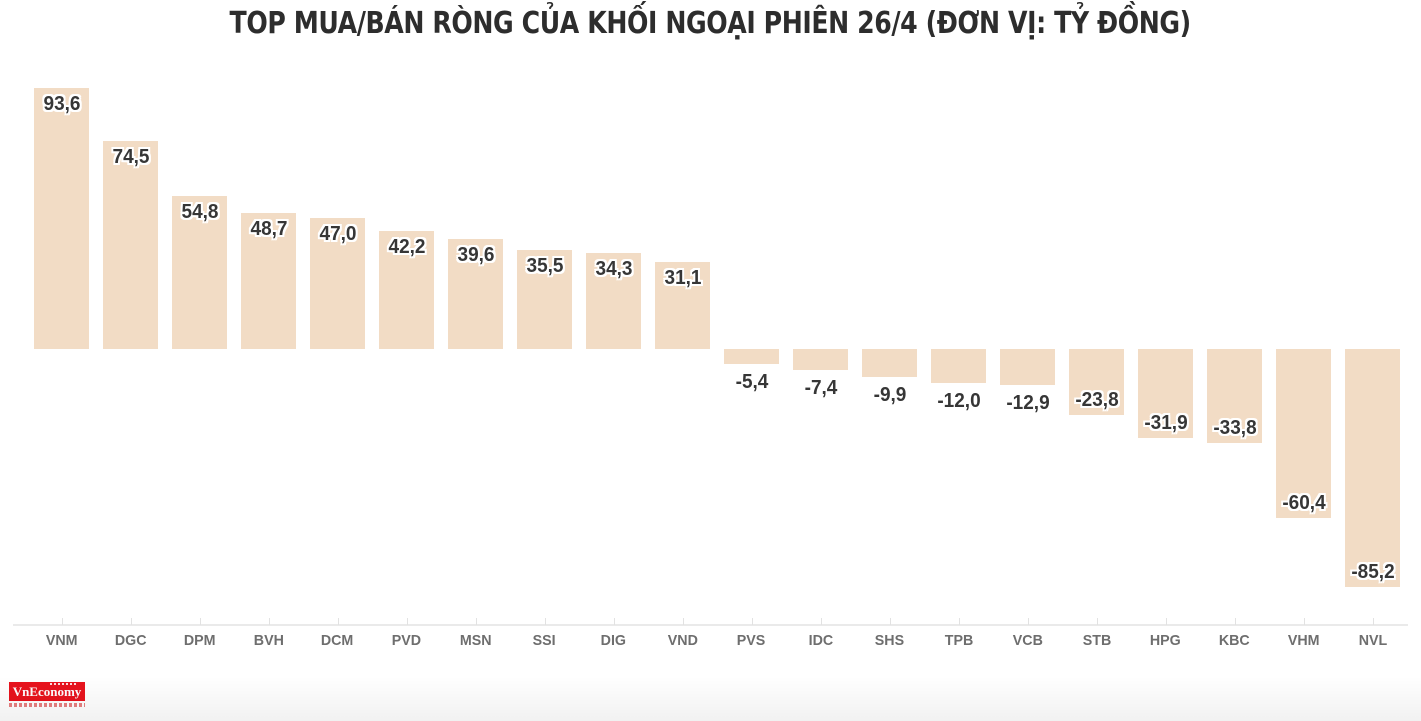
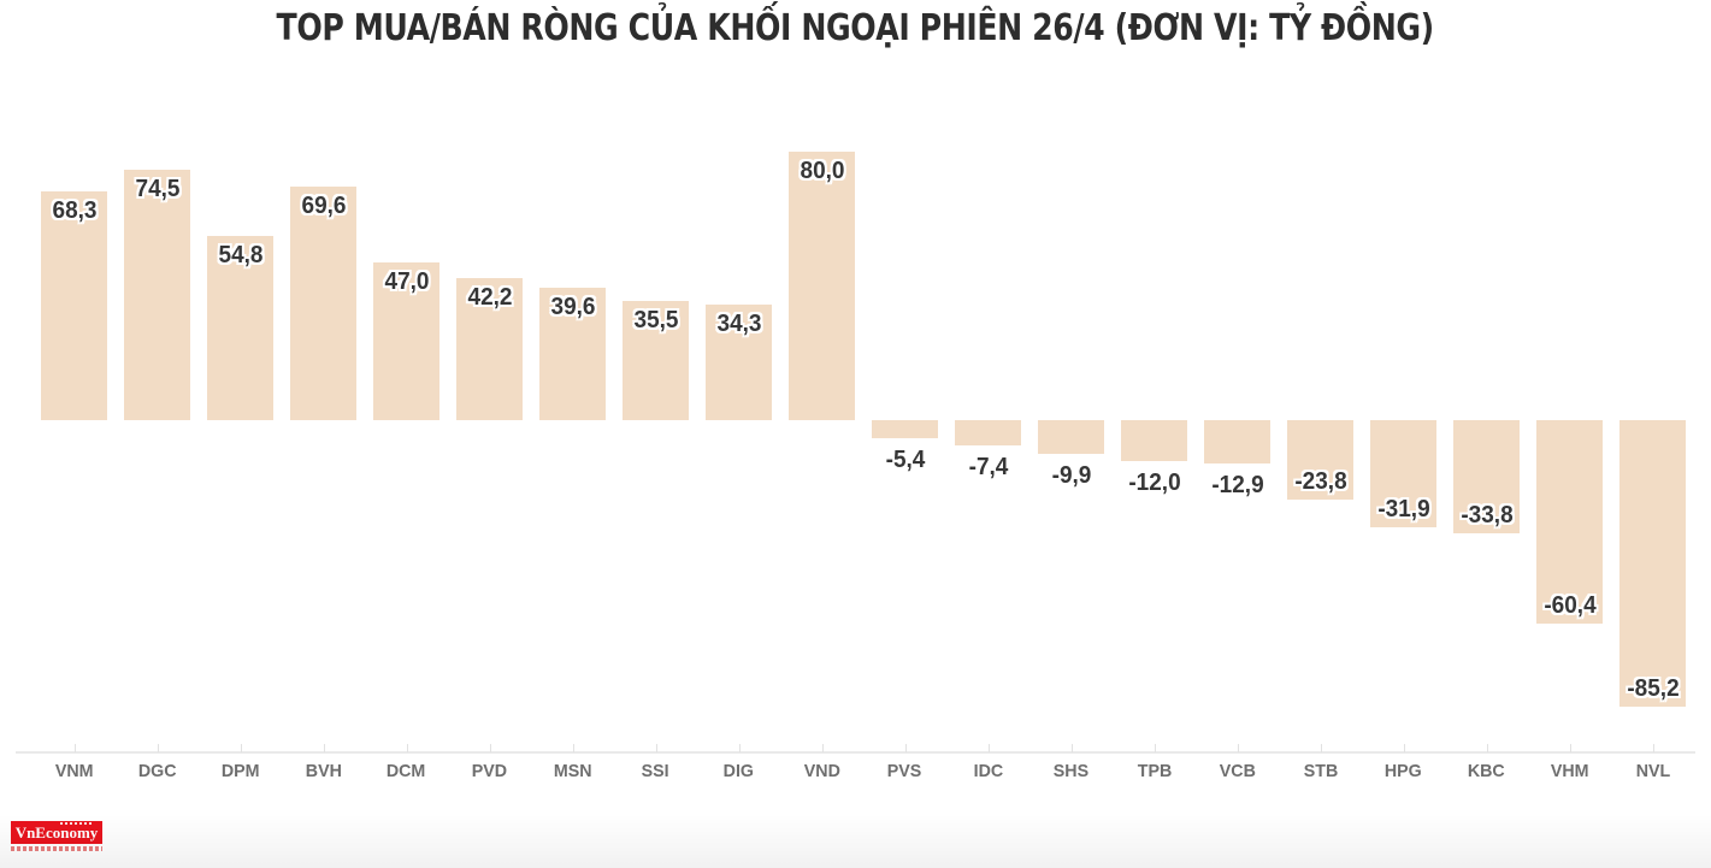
VNM: 93,6 -> 68,3
BVH: 48,7 -> 69,6
VND: 31,1 -> 80,0
